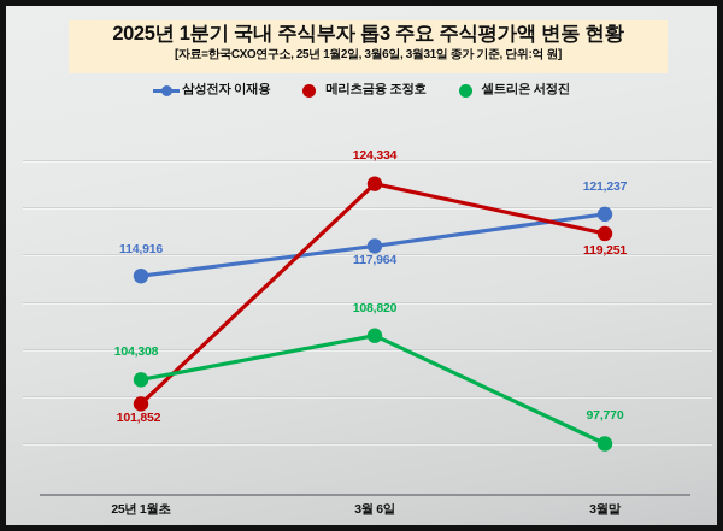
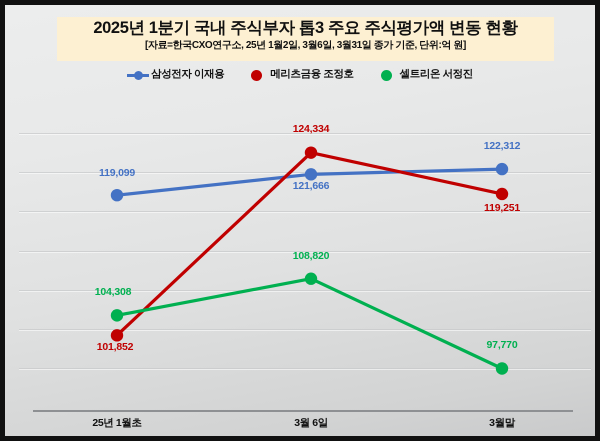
삼성전자 이재용/25년 1월초: 114,916 -> 119,099
삼성전자 이재용/3월 6일: 117,964 -> 121,666
삼성전자 이재용/3월말: 121,237 -> 122,312
